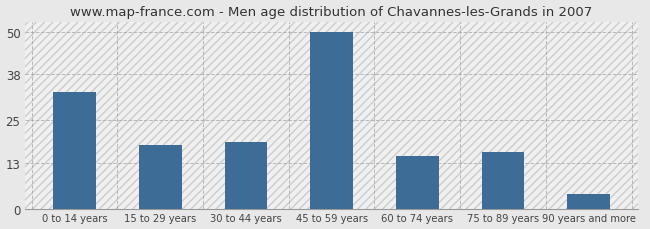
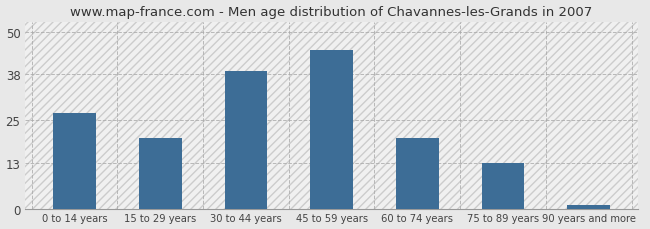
0 to 14 years: 33 -> 27
15 to 29 years: 18 -> 20
30 to 44 years: 19 -> 39
45 to 59 years: 50 -> 45
60 to 74 years: 15 -> 20
75 to 89 years: 16 -> 13
90 years and more: 4 -> 1
